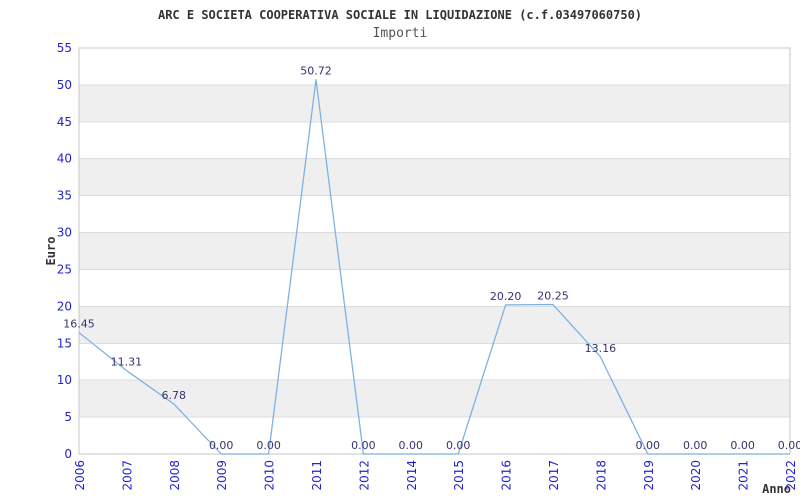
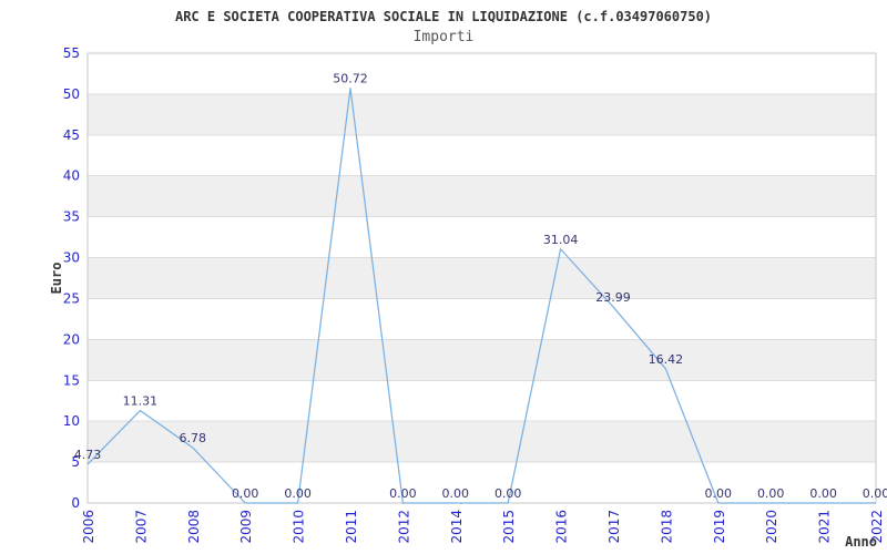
2006: 16.45 -> 4.73
2016: 20.20 -> 31.04
2017: 20.25 -> 23.99
2018: 13.16 -> 16.42
